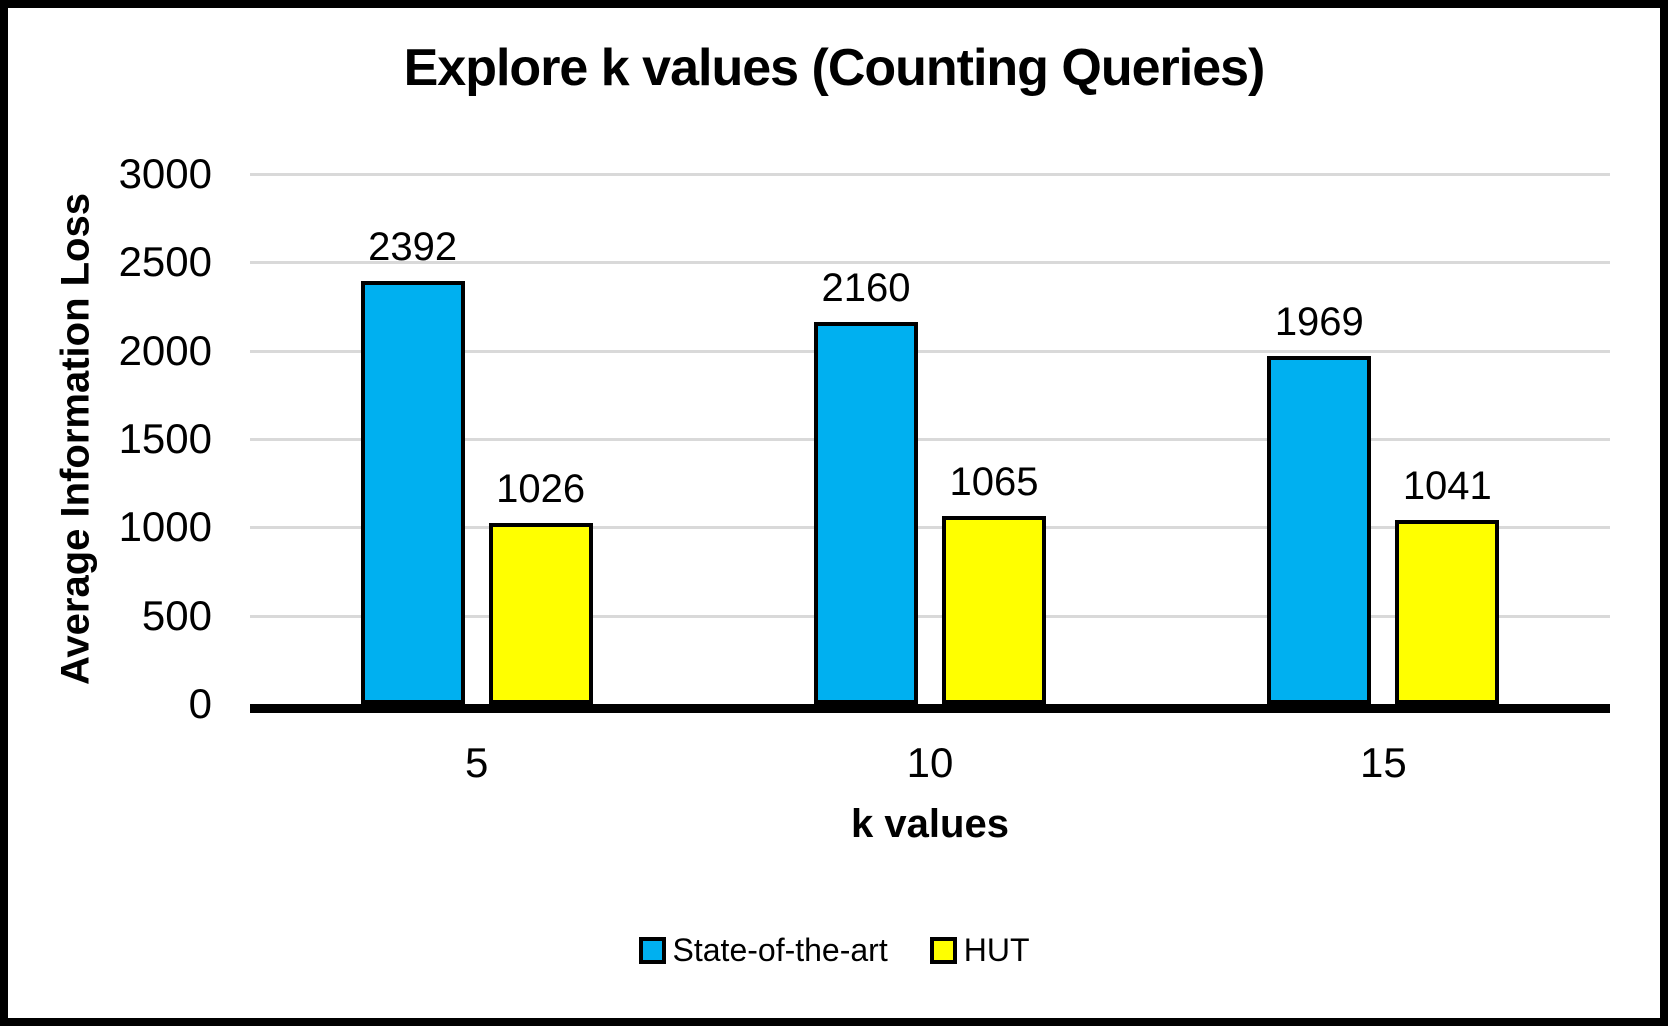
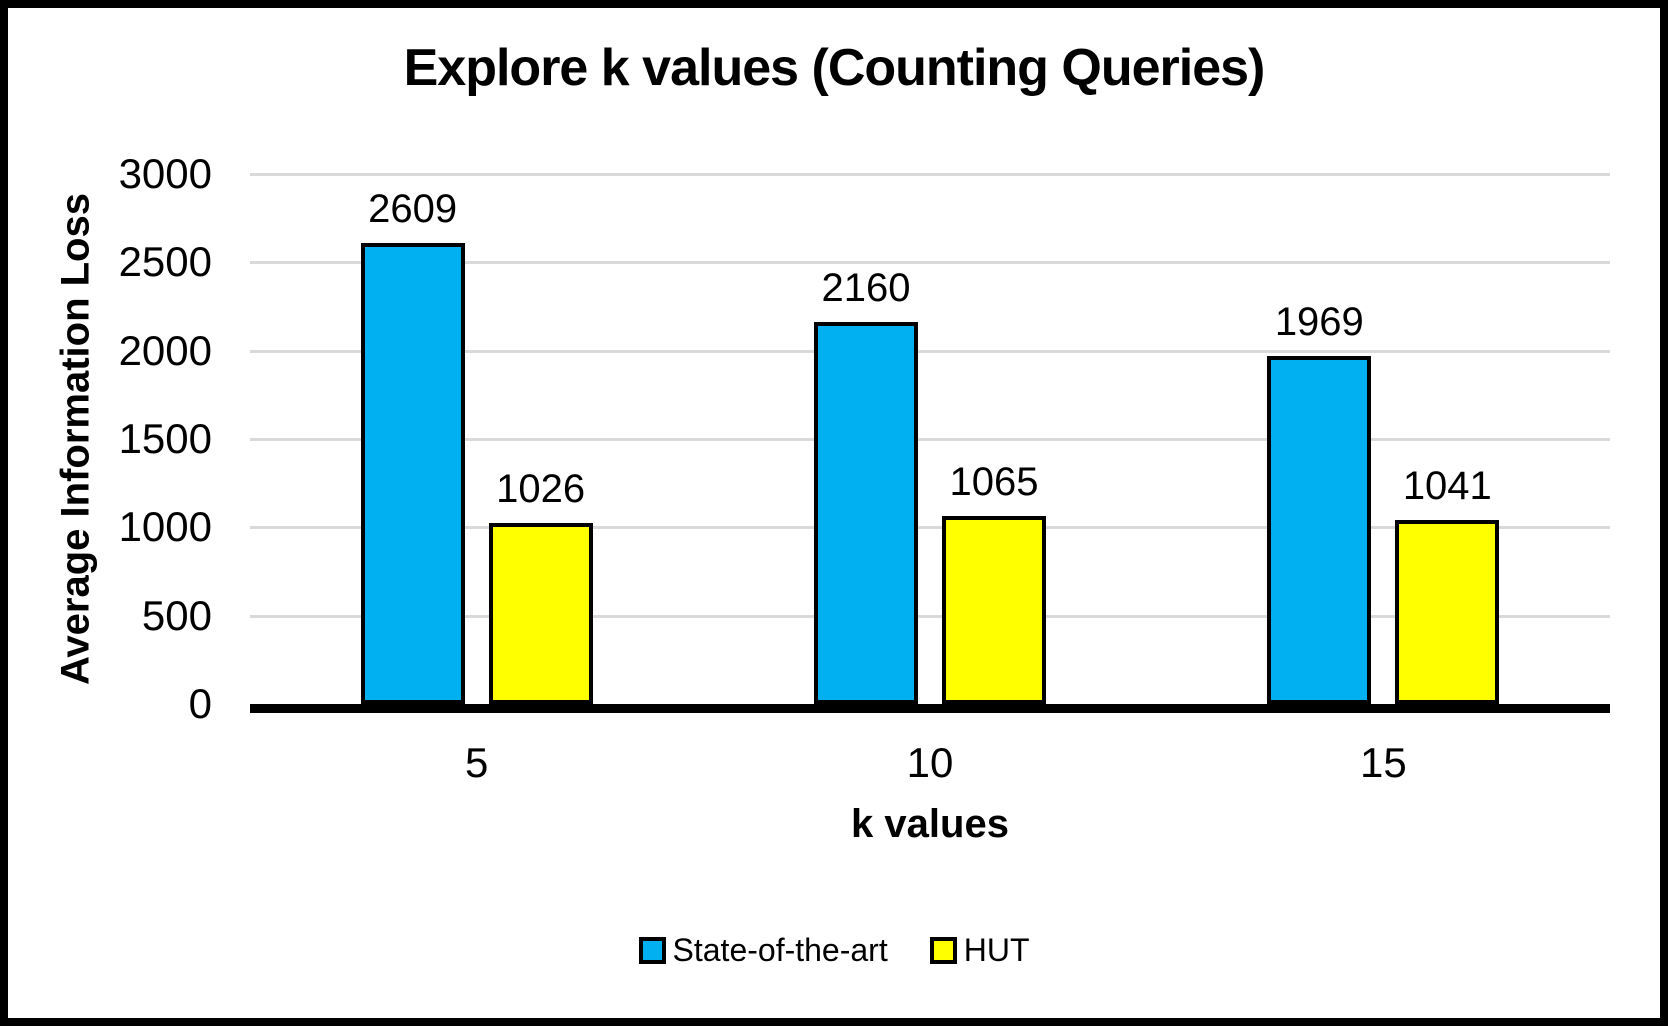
State-of-the-art/5: 2392 -> 2609
